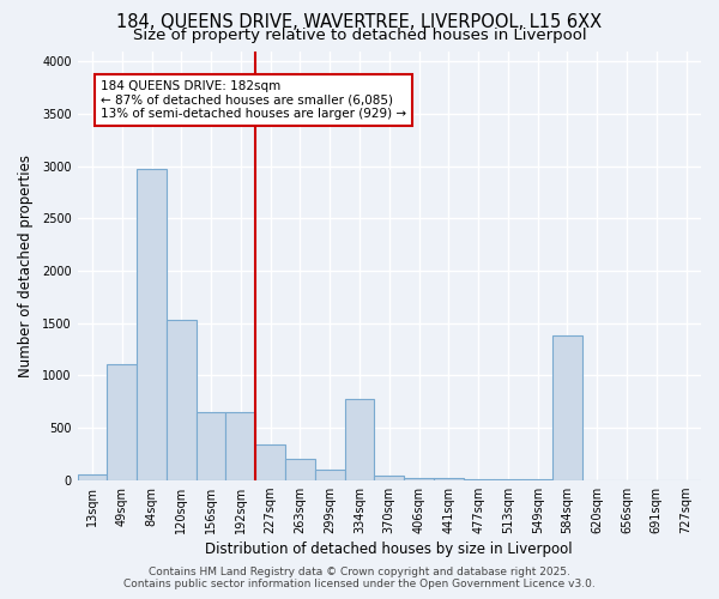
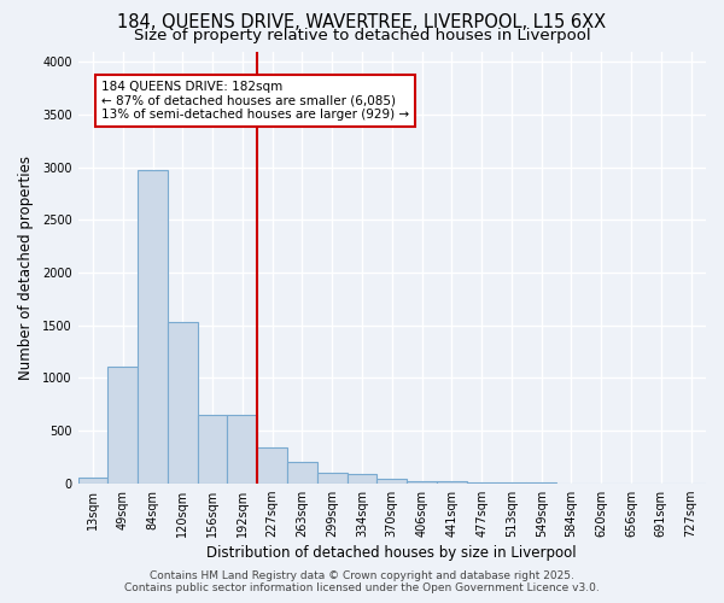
334sqm: 780 -> 90
584sqm: 1380 -> 0
